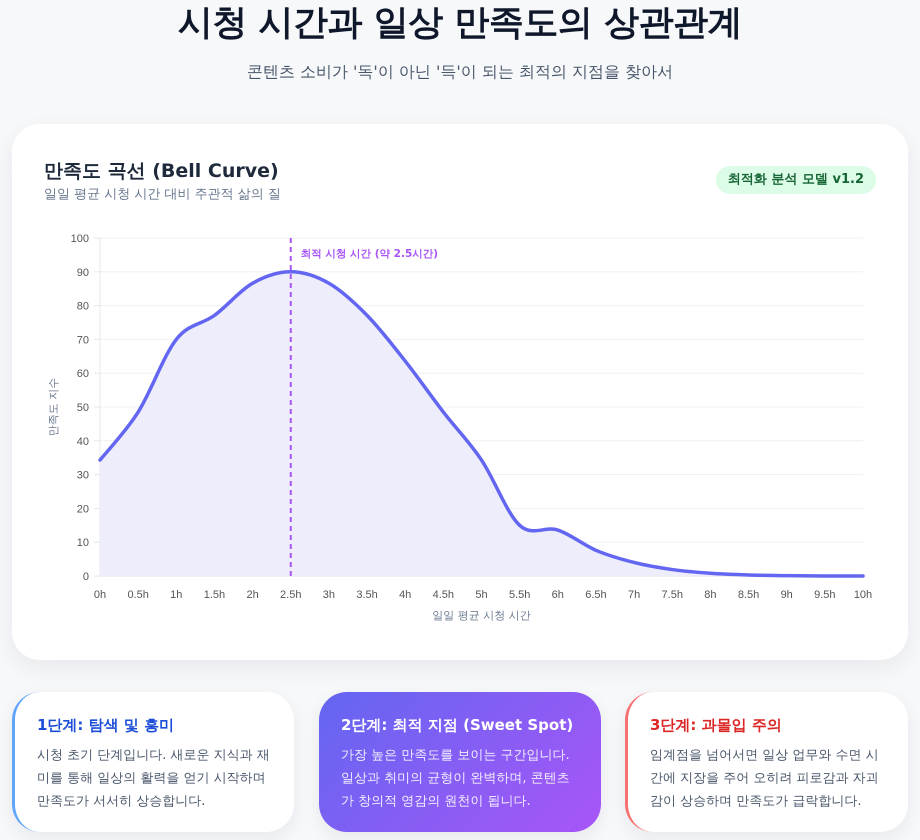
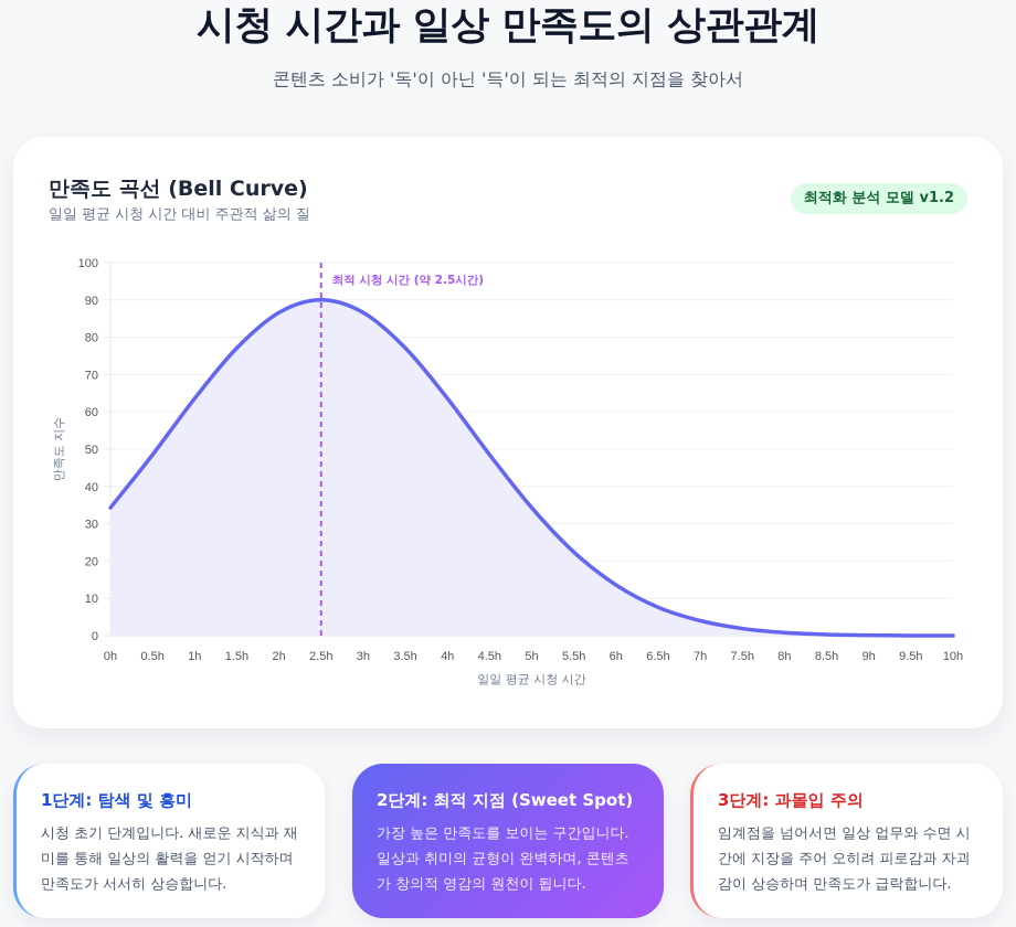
1h: 70 -> 64
5.5h: 15 -> 22
